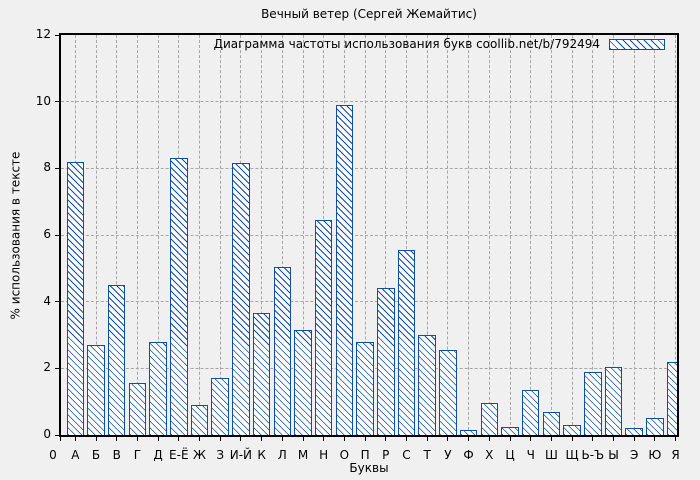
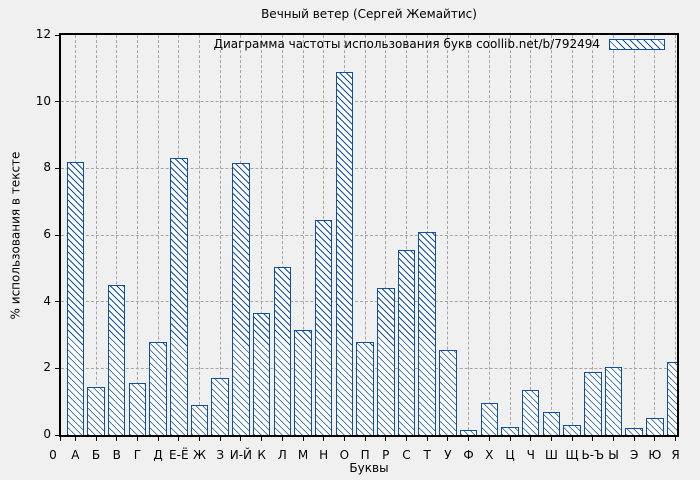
Б: 2.7 -> 1.4
О: 9.9 -> 10.9
Т: 3.0 -> 6.1
